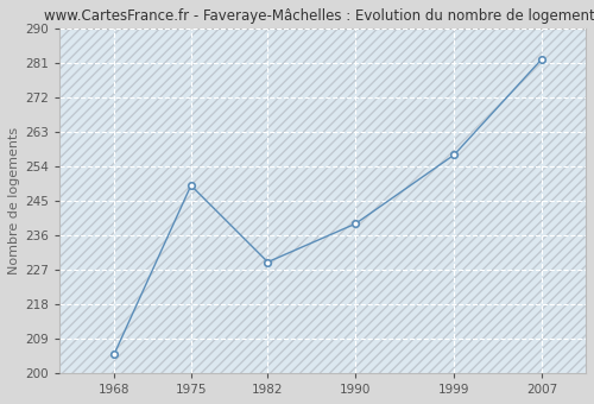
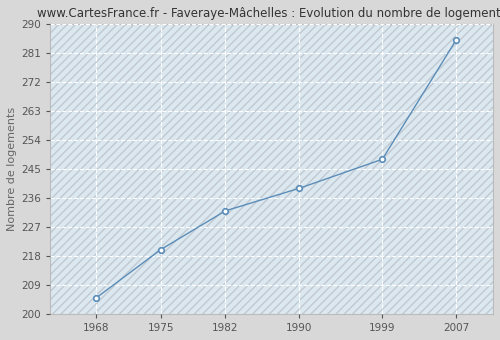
1975: 249 -> 220
1982: 229 -> 232
1999: 257 -> 248
2007: 282 -> 285
